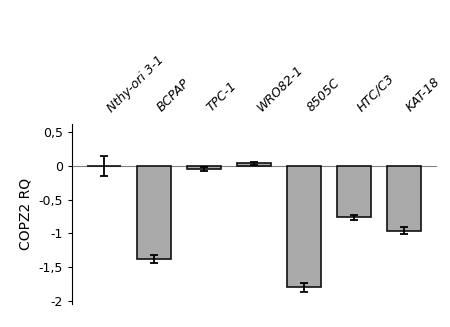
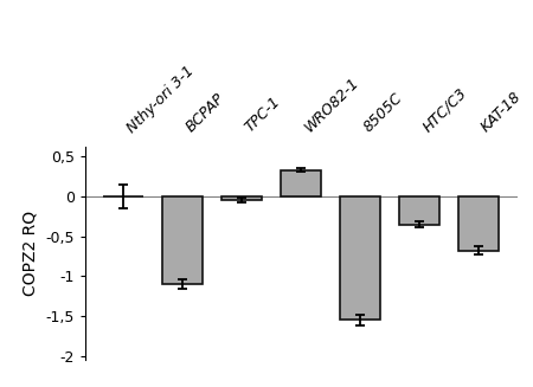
BCPAP: -1,38 -> -1,10
WRO82-1: 0,04 -> 0,33
8505C: -1,80 -> -1,55
HTC/C3: -0,76 -> -0,35
KAT-18: -0,96 -> -0,68
